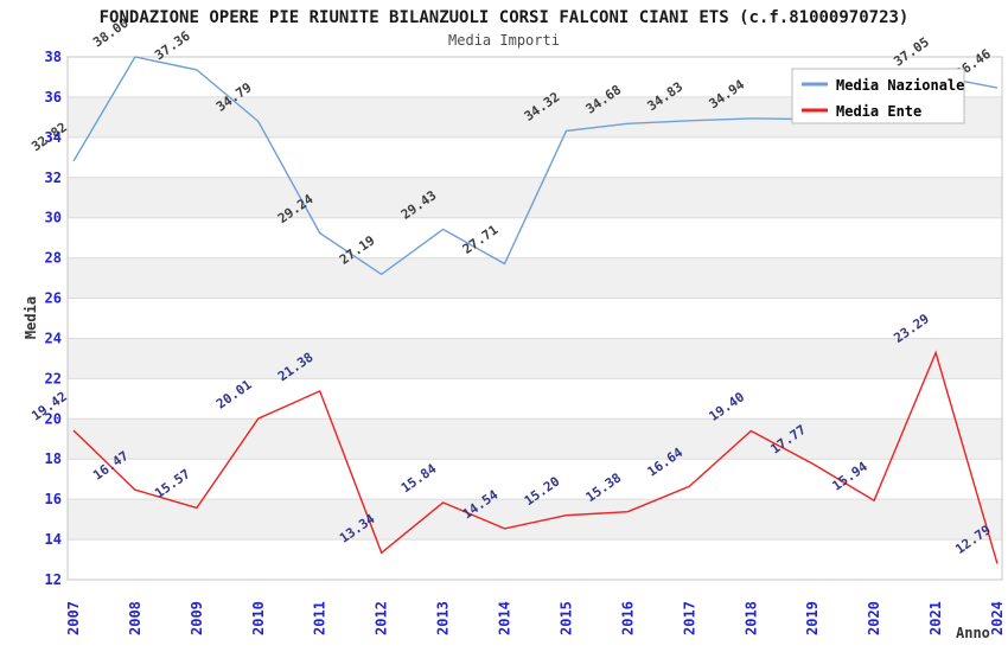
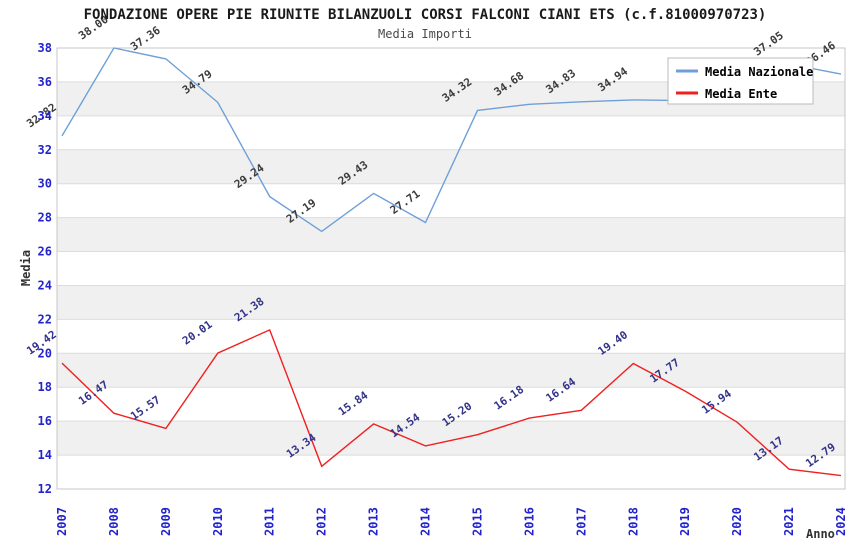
Media Ente/2016: 15.38 -> 16.18
Media Ente/2021: 23.29 -> 13.17
